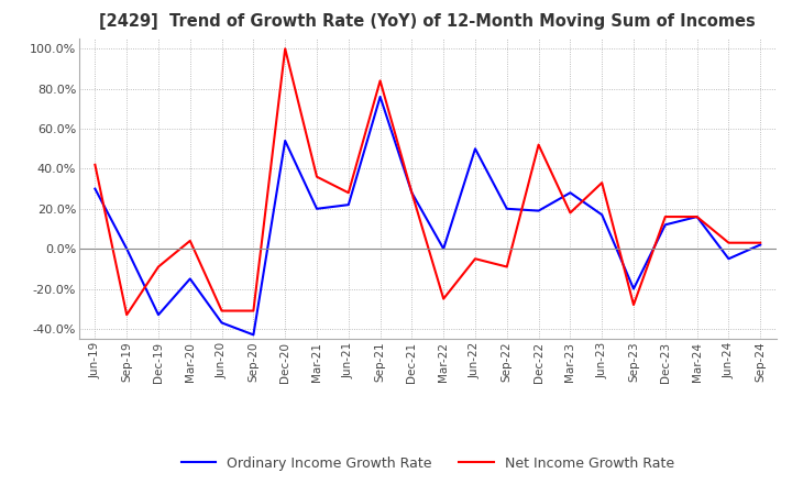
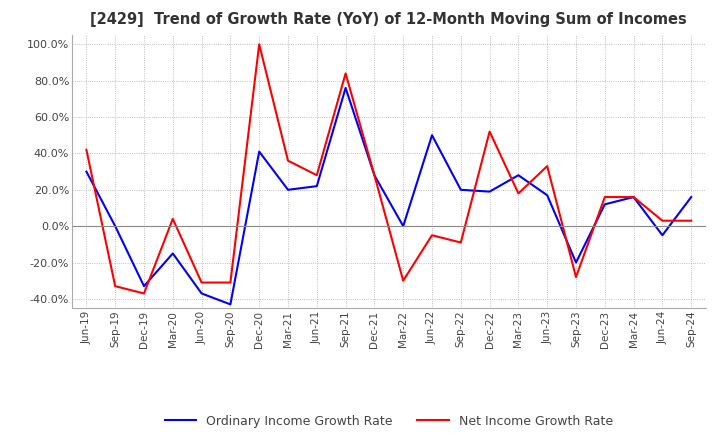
Net Income Growth Rate/Dec-19: -9% -> -37%
Ordinary Income Growth Rate/Dec-20: 54% -> 41%
Net Income Growth Rate/Mar-22: -25% -> -30%
Ordinary Income Growth Rate/Sep-24: 2% -> 16%
